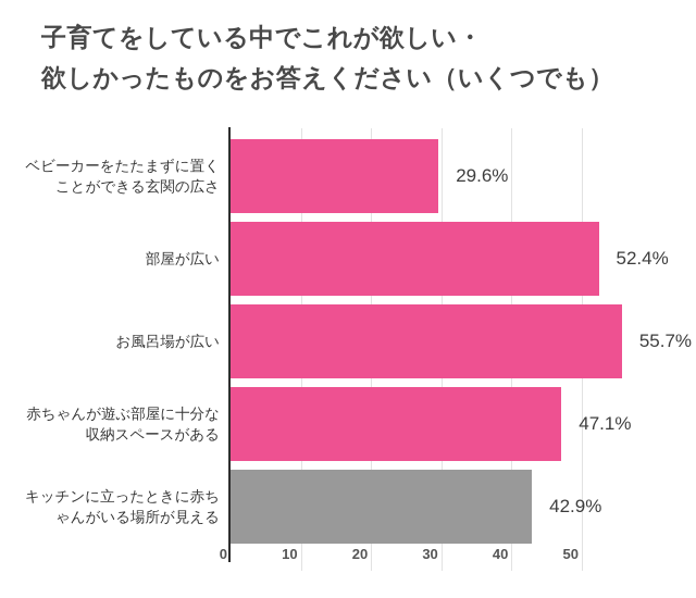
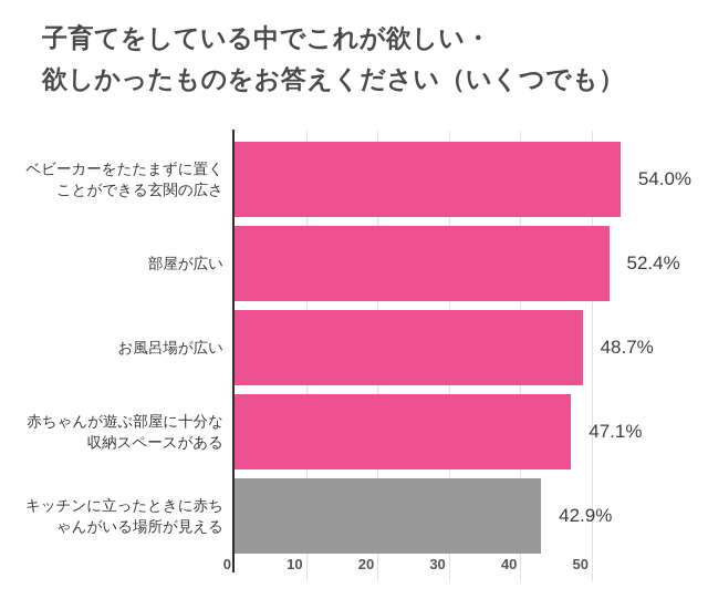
ベビーカーをたたまずに置くことができる玄関の広さ: 29.6% -> 54.0%
お風呂場が広い: 55.7% -> 48.7%
